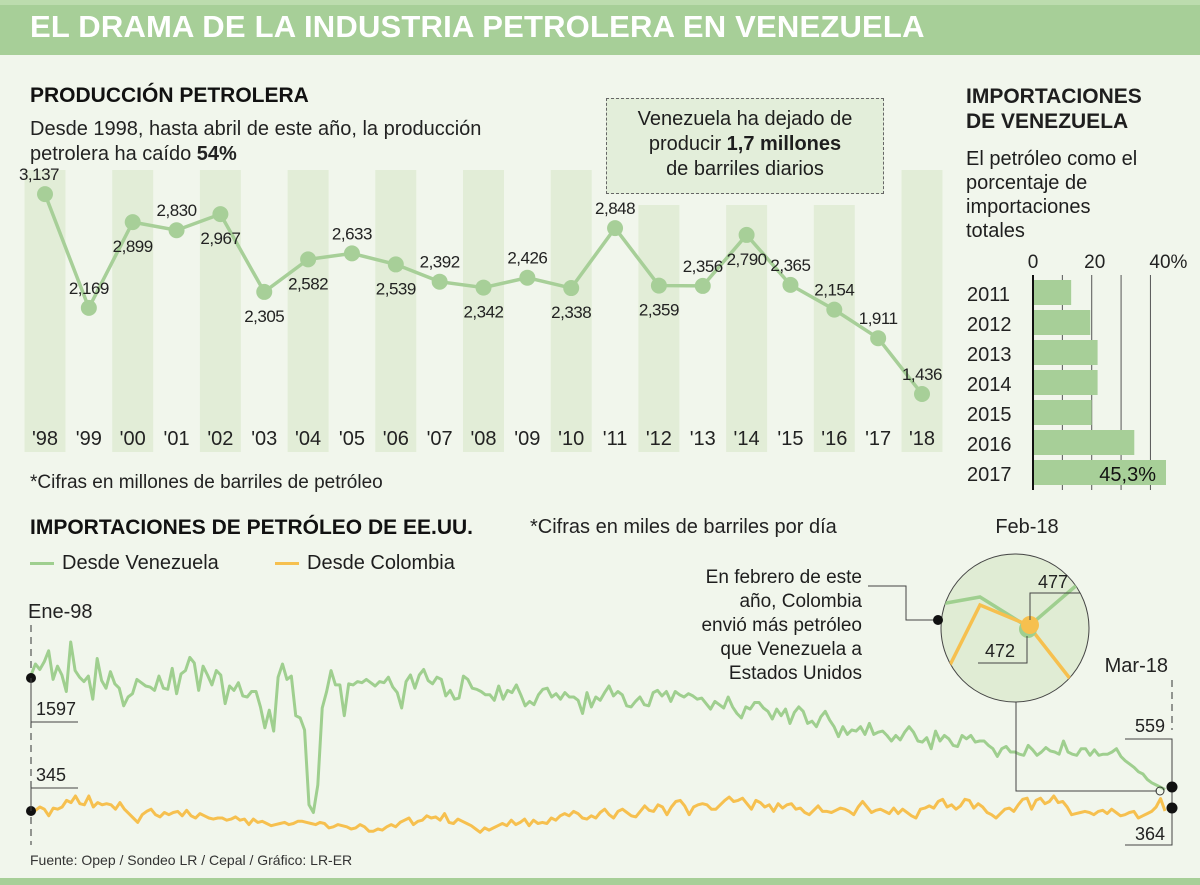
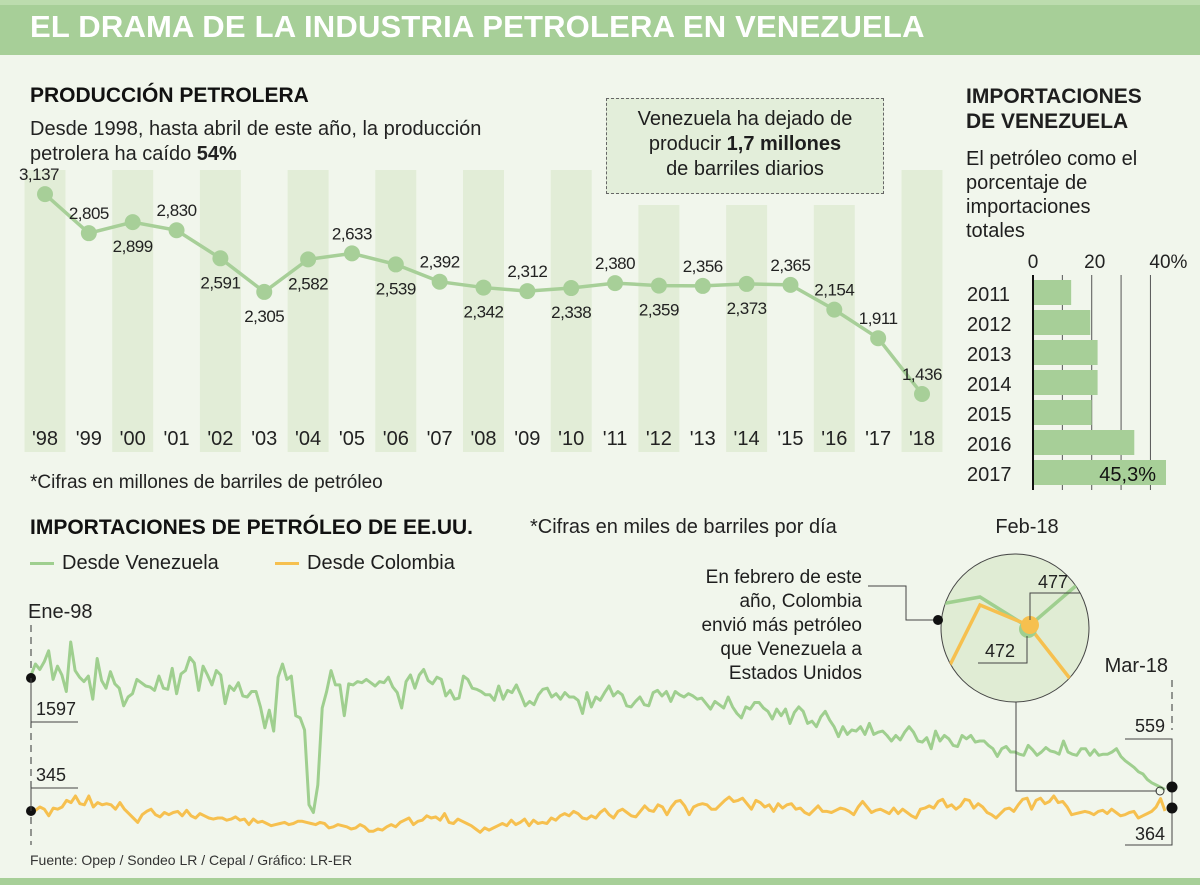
PRODUCCIÓN PETROLERA/'99: 2,169 -> 2,805
PRODUCCIÓN PETROLERA/'02: 2,967 -> 2,591
PRODUCCIÓN PETROLERA/'09: 2,426 -> 2,312
PRODUCCIÓN PETROLERA/'11: 2,848 -> 2,380
PRODUCCIÓN PETROLERA/'14: 2,790 -> 2,373
